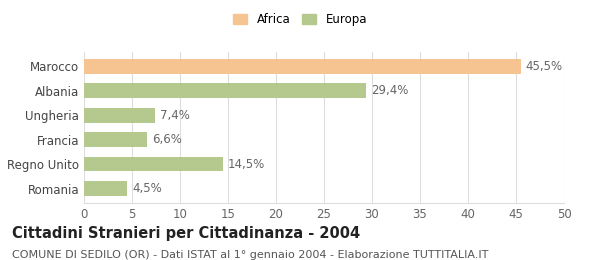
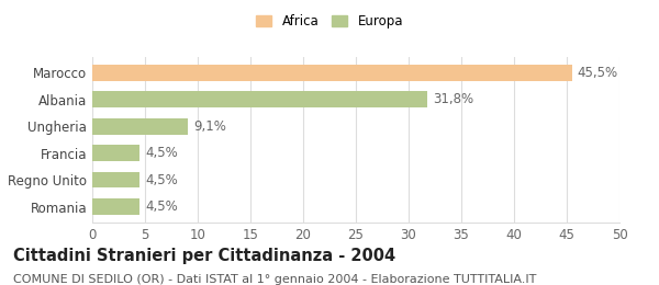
Albania: 29,4% -> 31,8%
Ungheria: 7,4% -> 9,1%
Francia: 6,6% -> 4,5%
Regno Unito: 14,5% -> 4,5%
